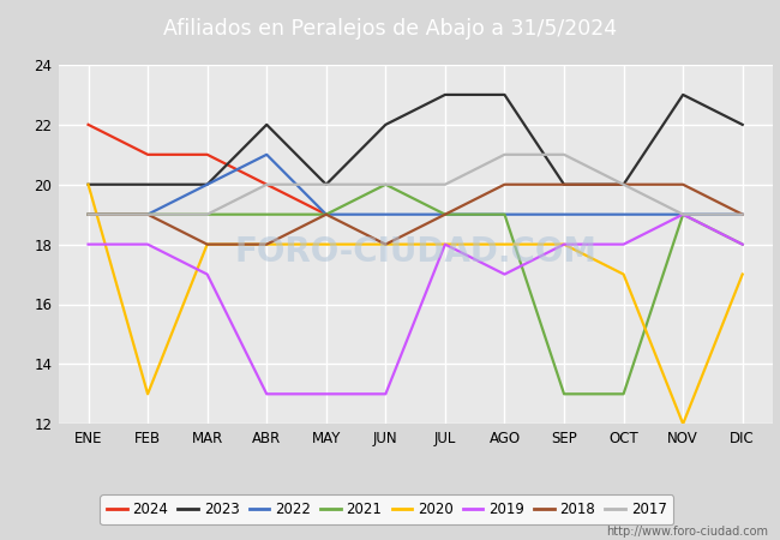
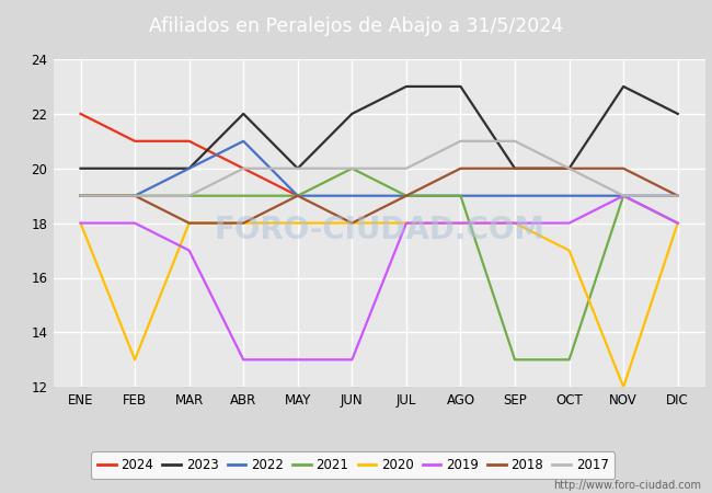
2020/ENE: 20 -> 18
2019/AGO: 17 -> 18
2020/DIC: 17 -> 18
